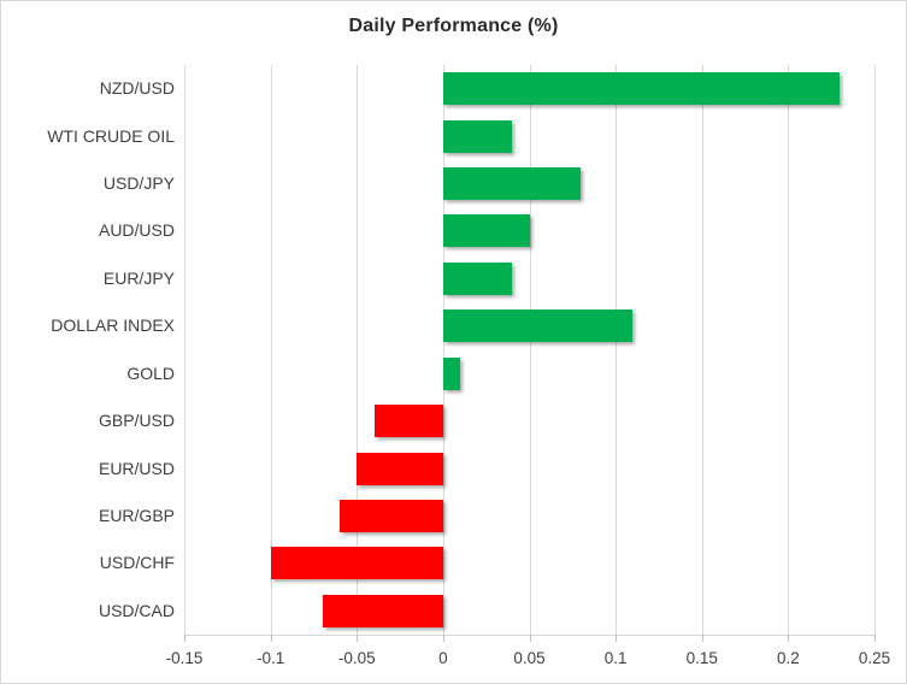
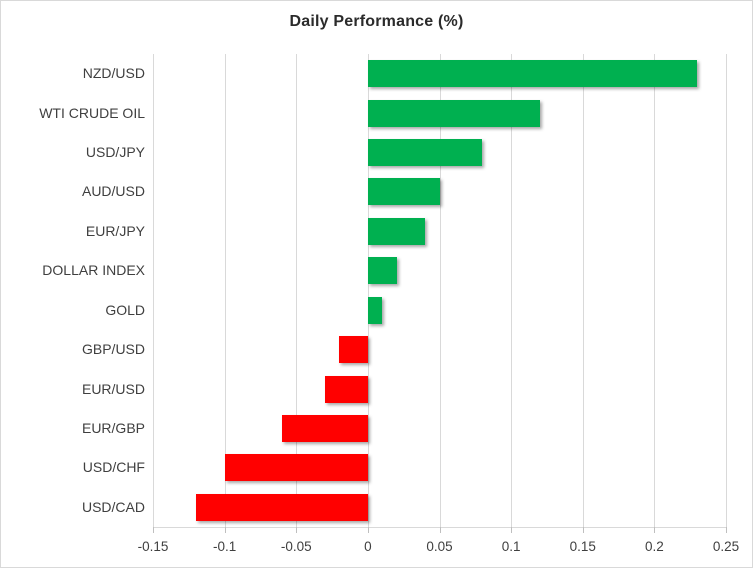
WTI CRUDE OIL: 0.04 -> 0.12
DOLLAR INDEX: 0.11 -> 0.02
GBP/USD: -0.04 -> -0.02
EUR/USD: -0.05 -> -0.03
USD/CAD: -0.07 -> -0.12
